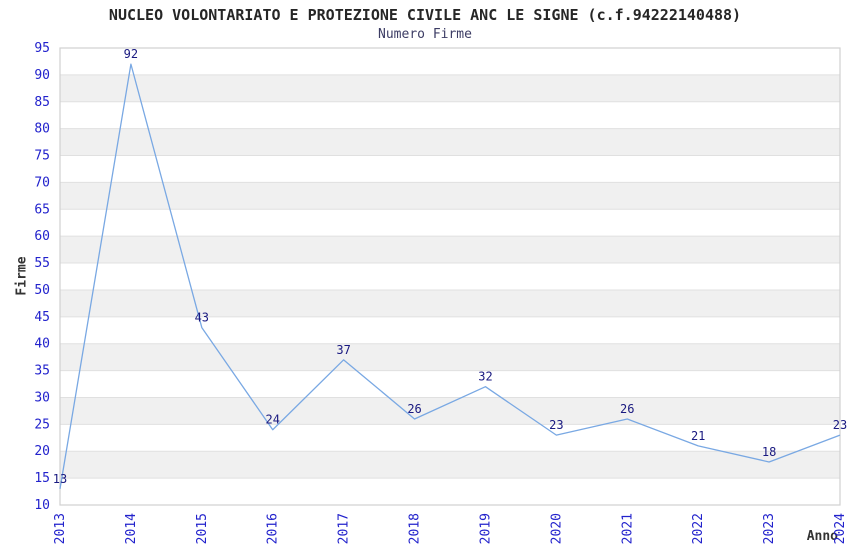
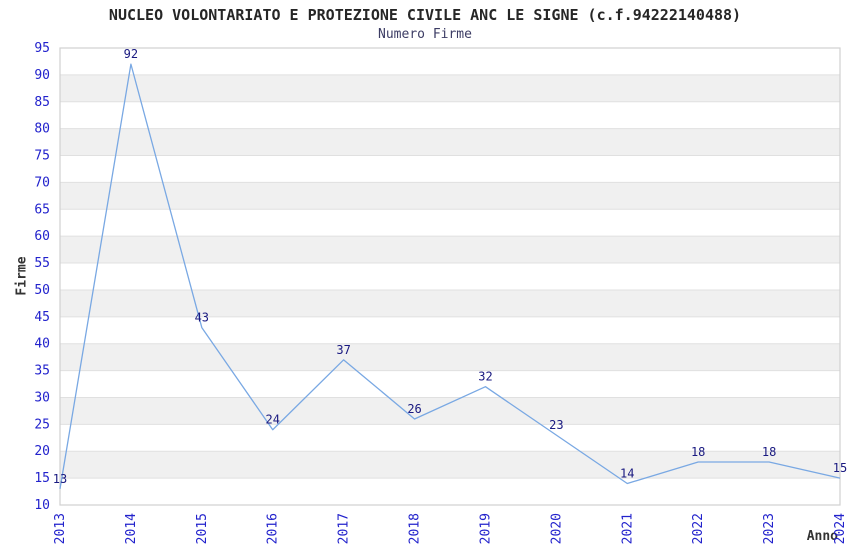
2021: 26 -> 14
2022: 21 -> 18
2024: 23 -> 15
